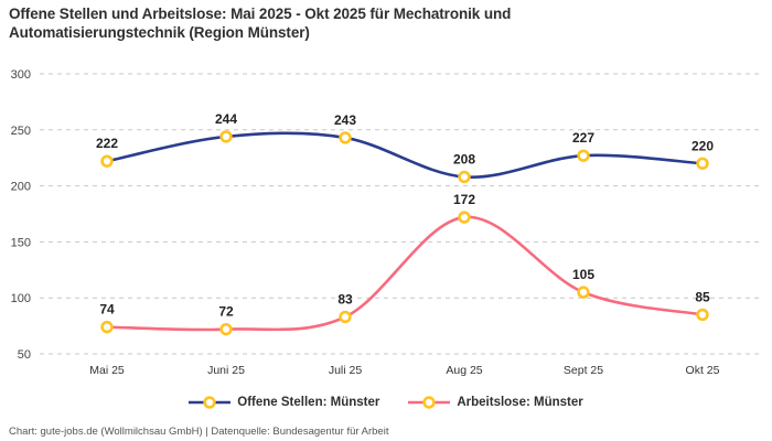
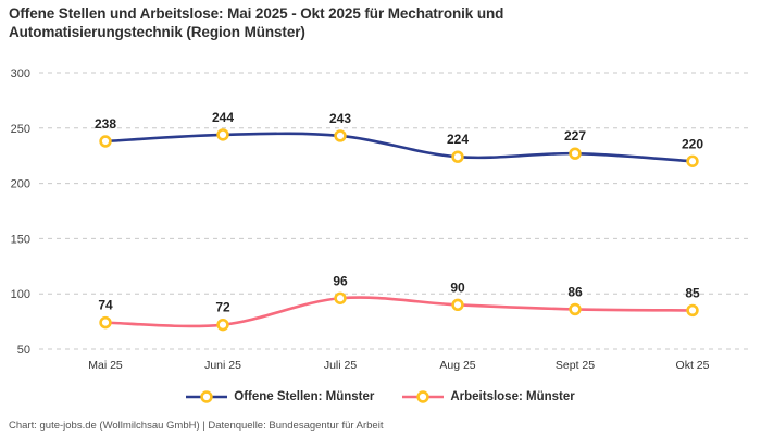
Offene Stellen: Münster/Mai 25: 222 -> 238
Arbeitslose: Münster/Juli 25: 83 -> 96
Offene Stellen: Münster/Aug 25: 208 -> 224
Arbeitslose: Münster/Aug 25: 172 -> 90
Arbeitslose: Münster/Sept 25: 105 -> 86
